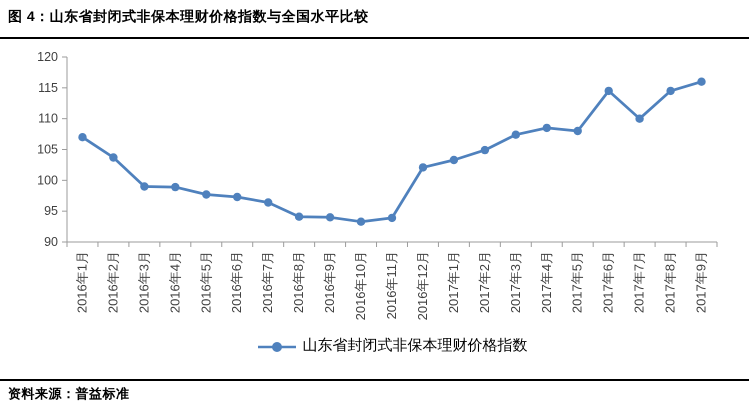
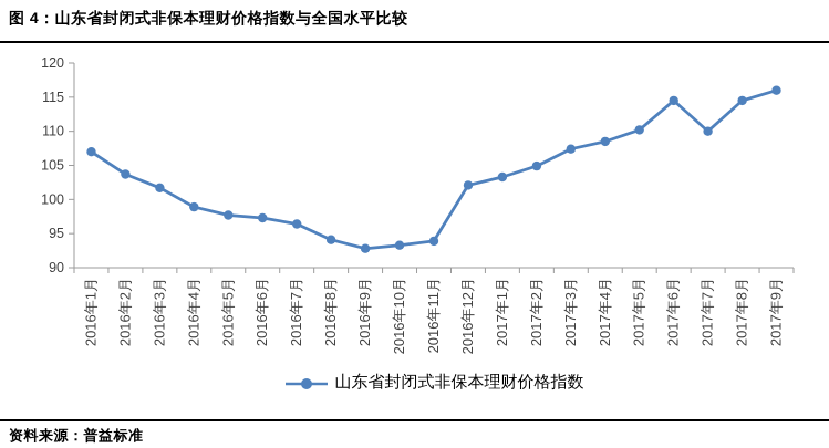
2016年3月: 99 -> 102
2016年9月: 94 -> 93
2017年5月: 108 -> 110
